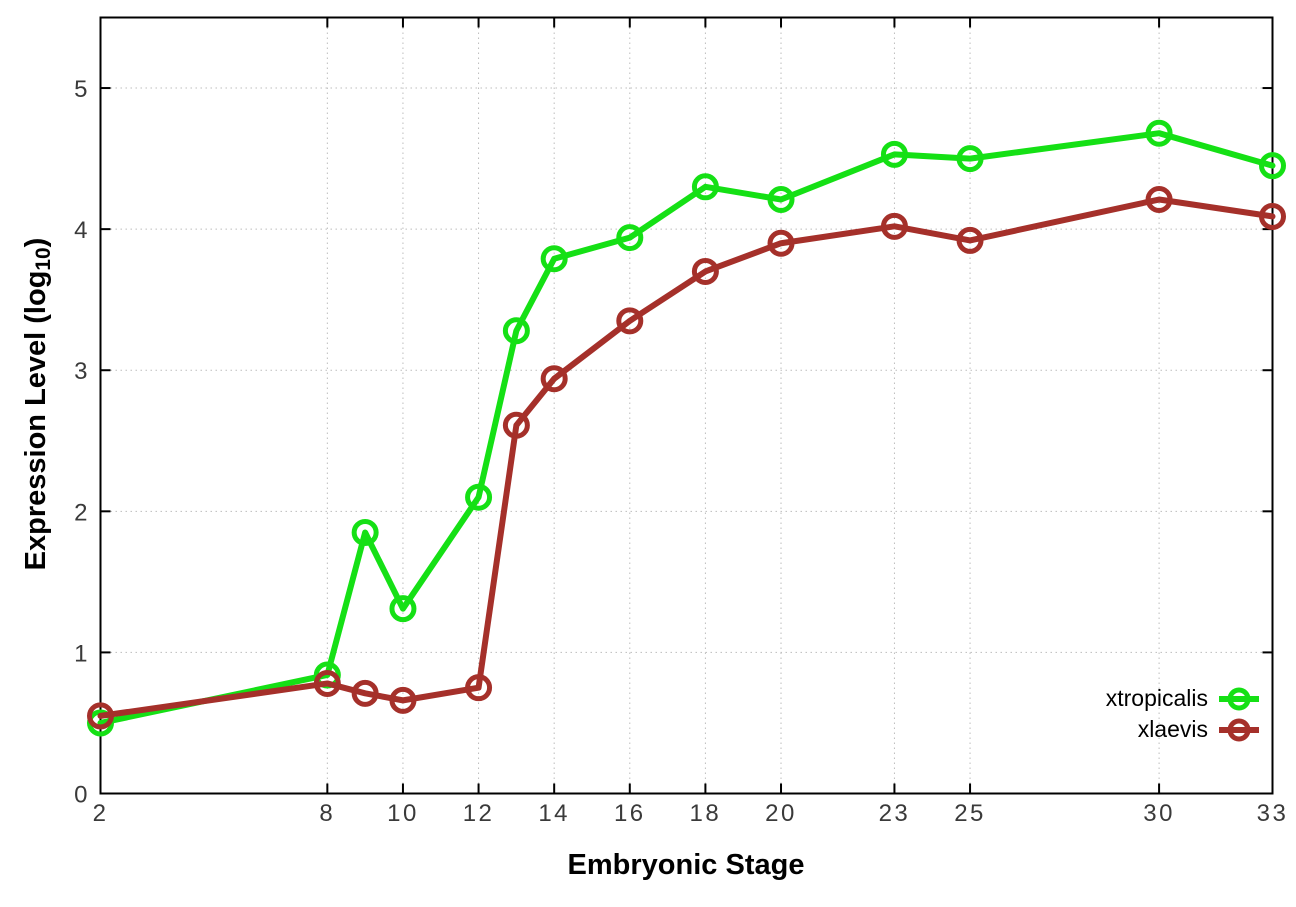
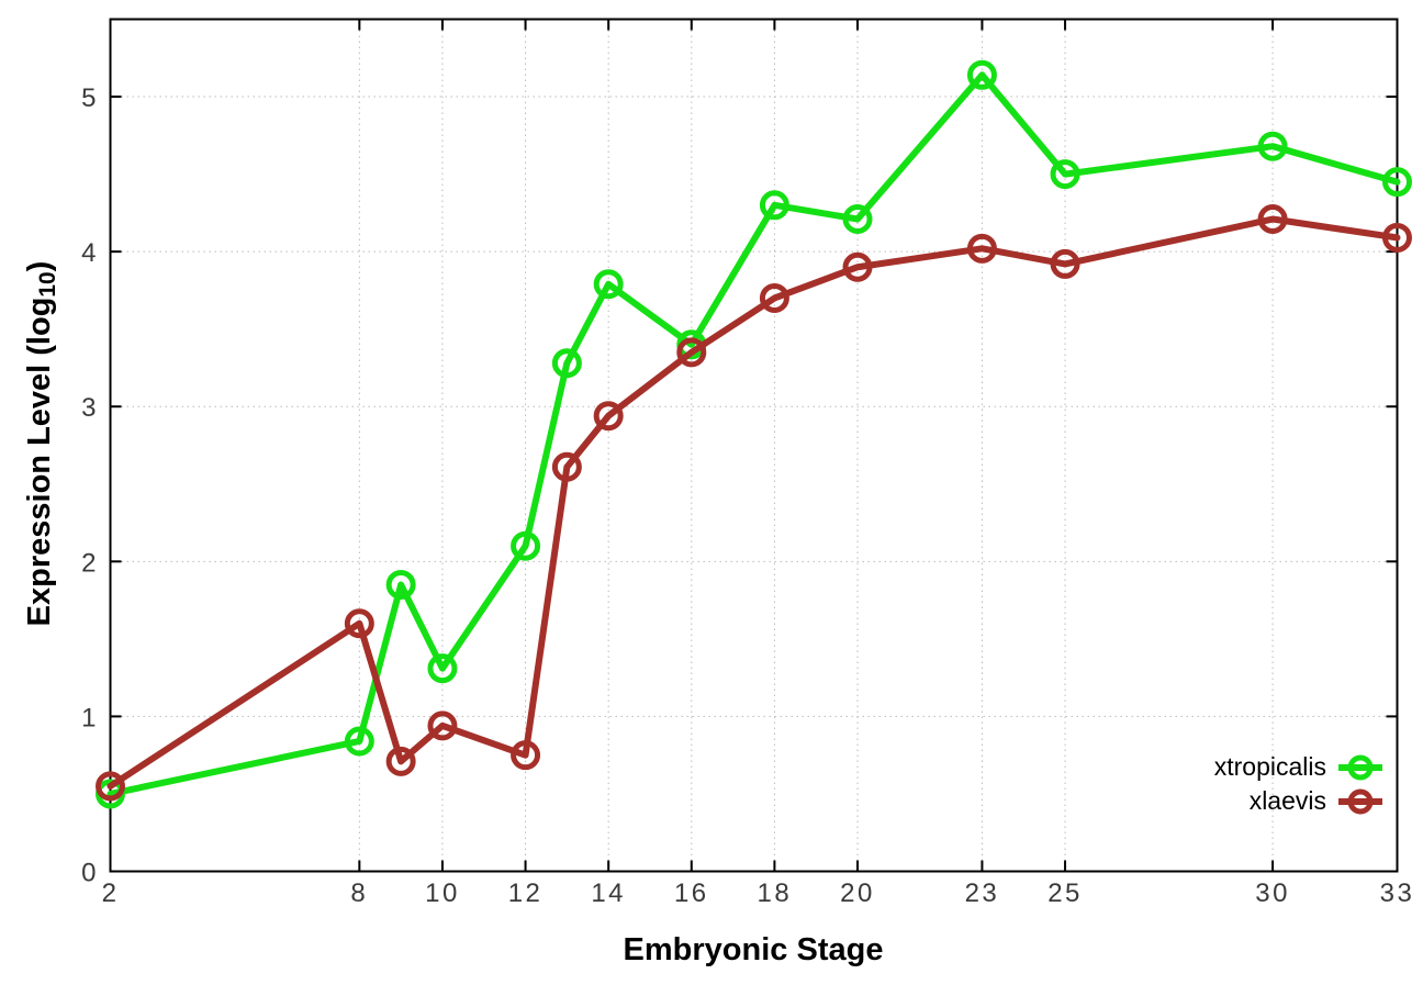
xlaevis/8: 0.78 -> 1.60
xlaevis/10: 0.66 -> 0.94
xtropicalis/16: 3.94 -> 3.40
xtropicalis/23: 4.53 -> 5.14
